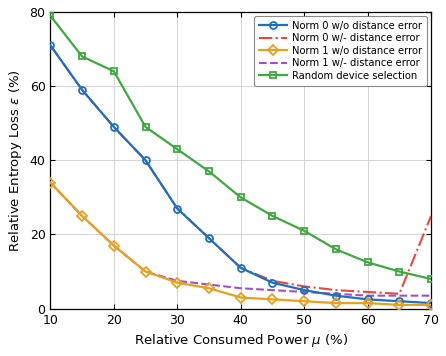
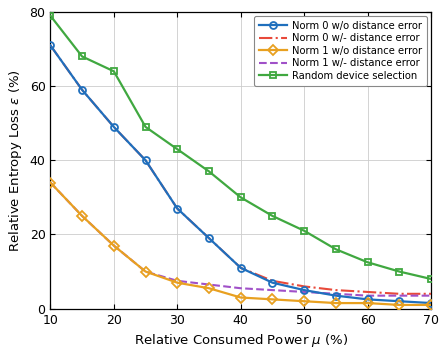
Norm 0 w/- distance error/70: 25.0 -> 4.0
